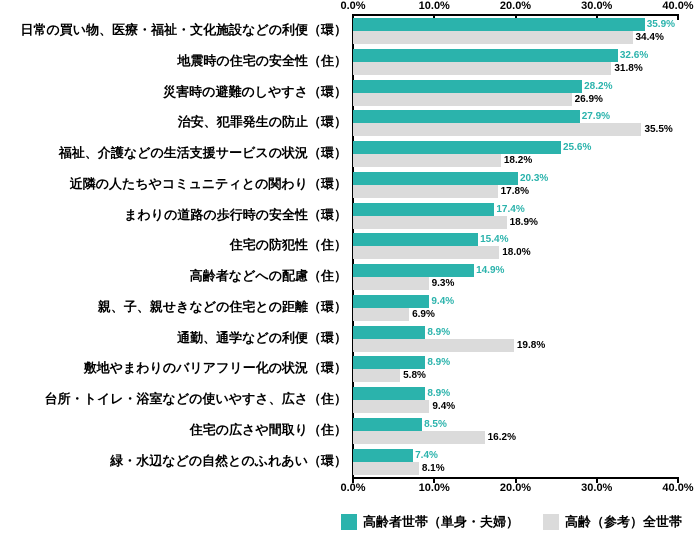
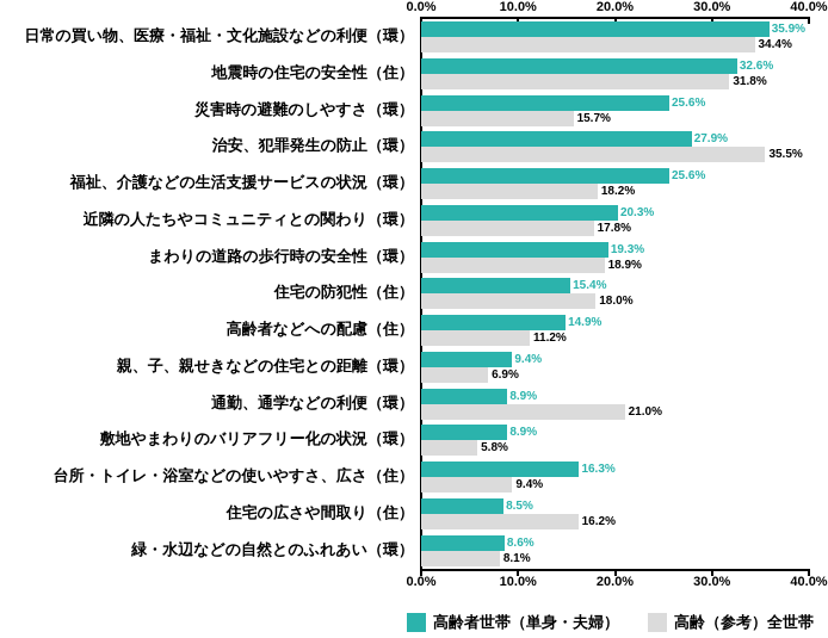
高齢者世帯（単身・夫婦）/災害時の避難のしやすさ（環）: 28.2% -> 25.6%
高齢（参考）全世帯/災害時の避難のしやすさ（環）: 26.9% -> 15.7%
高齢者世帯（単身・夫婦）/まわりの道路の歩行時の安全性（環）: 17.4% -> 19.3%
高齢（参考）全世帯/高齢者などへの配慮（住）: 9.3% -> 11.2%
高齢（参考）全世帯/通勤、通学などの利便（環）: 19.8% -> 21.0%
高齢者世帯（単身・夫婦）/台所・トイレ・浴室などの使いやすさ、広さ（住）: 8.9% -> 16.3%
高齢者世帯（単身・夫婦）/緑・水辺などの自然とのふれあい（環）: 7.4% -> 8.6%
